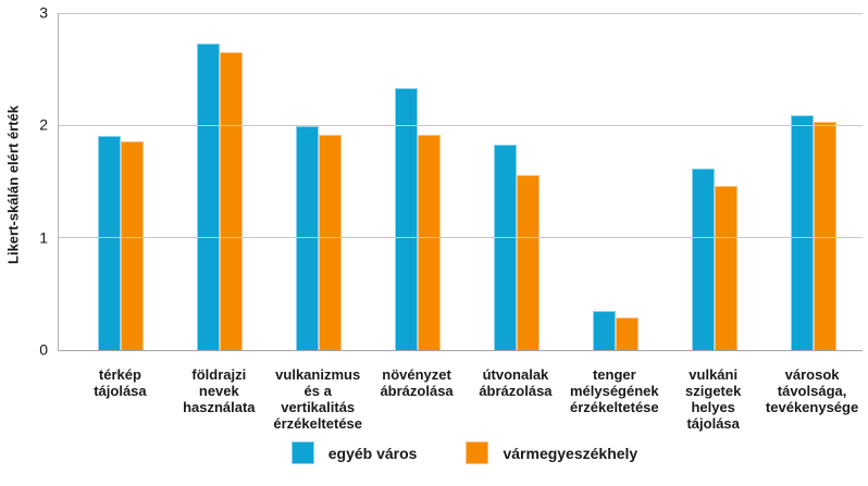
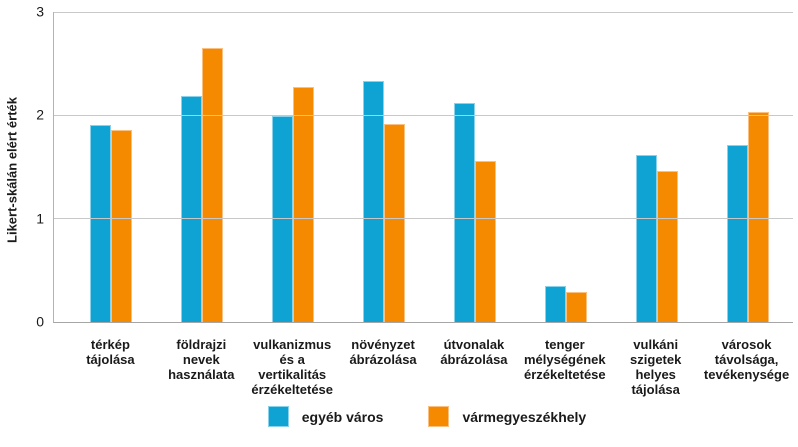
egyéb város/földrajzi nevek használata: 2.73 -> 2.19
vármegyeszékhely/vulkanizmus és a vertikalitás érzékeltetése: 1.92 -> 2.27
egyéb város/útvonalak ábrázolása: 1.83 -> 2.12
egyéb város/városok távolsága, tevékenysége: 2.09 -> 1.71
